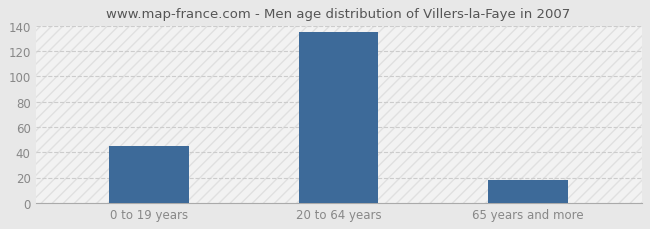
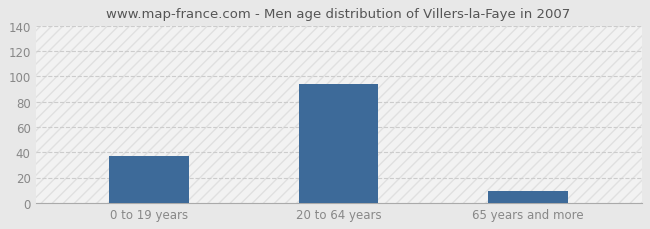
0 to 19 years: 45 -> 37
20 to 64 years: 135 -> 94
65 years and more: 18 -> 9
